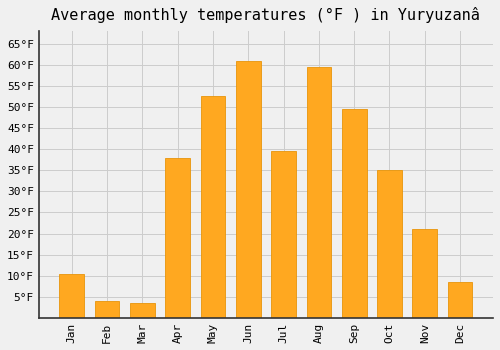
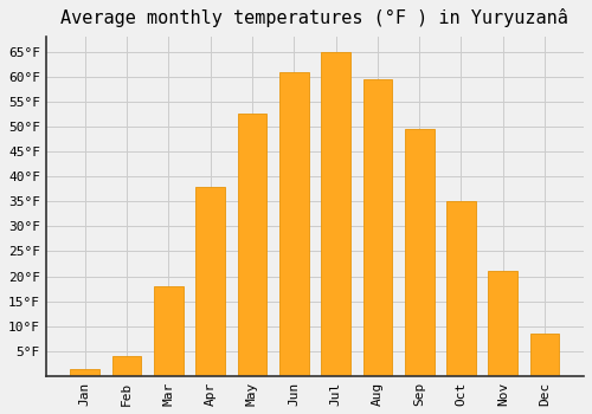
Jan: 10.5°F -> 1.5°F
Mar: 3.5°F -> 18.0°F
Jul: 39.5°F -> 65.0°F
